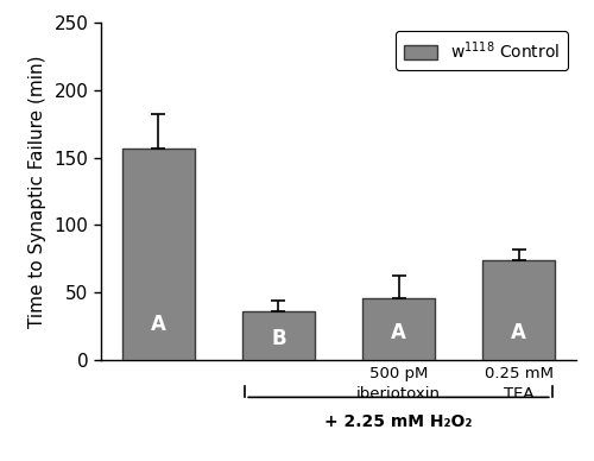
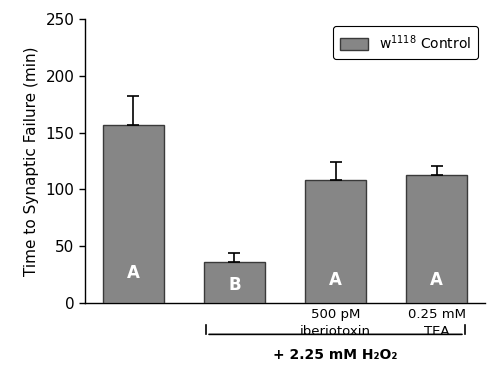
500 pM iberiotoxin: 46 -> 108
0.25 mM TEA: 74 -> 113
